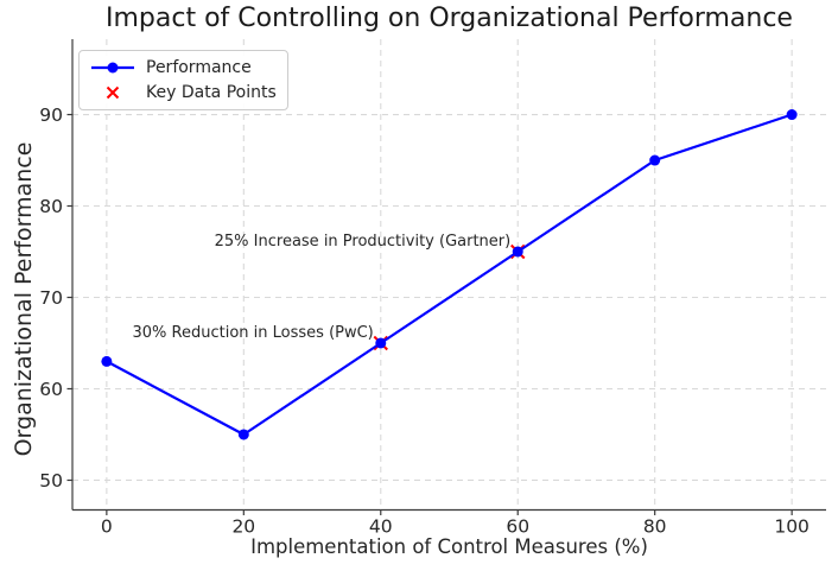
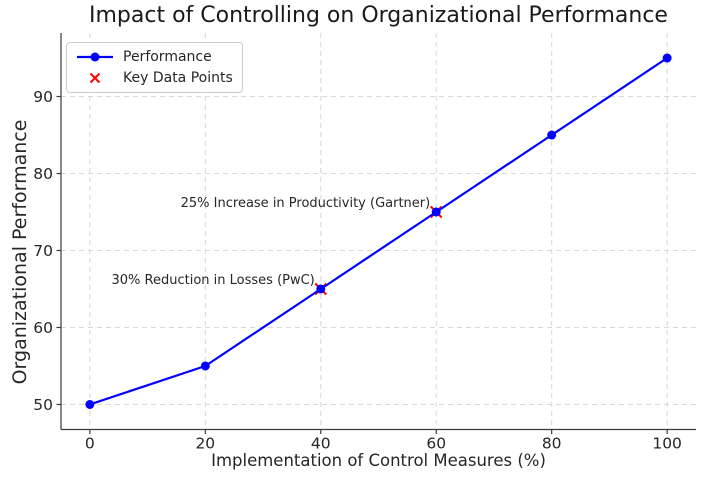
0: 63 -> 50
100: 90 -> 95
